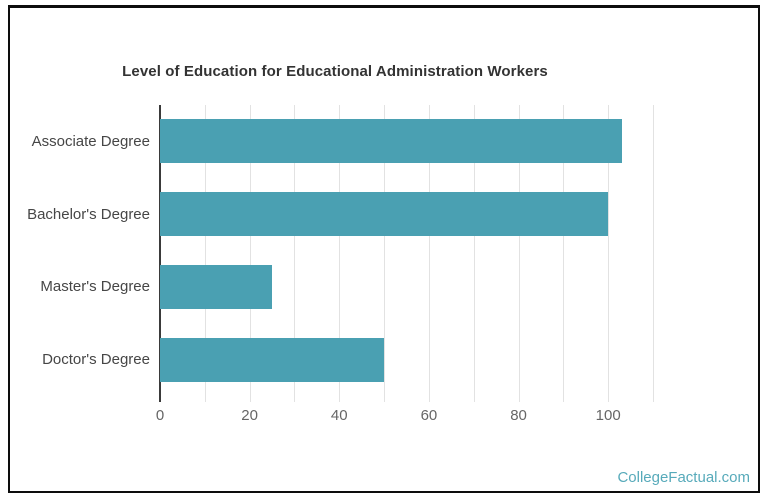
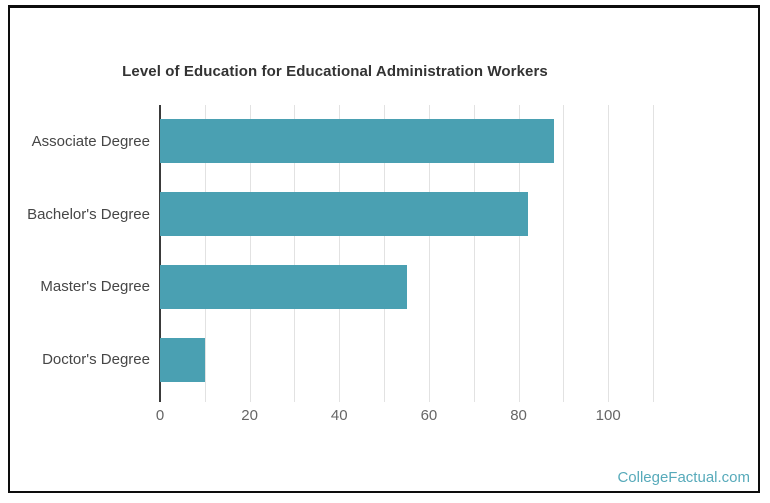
Associate Degree: 103 -> 88
Bachelor's Degree: 100 -> 82
Master's Degree: 25 -> 55
Doctor's Degree: 50 -> 10
